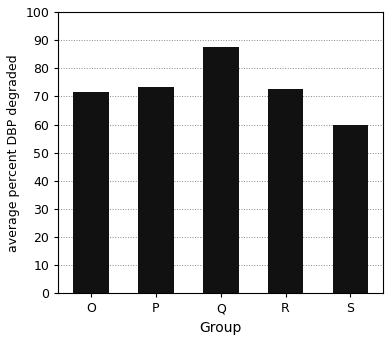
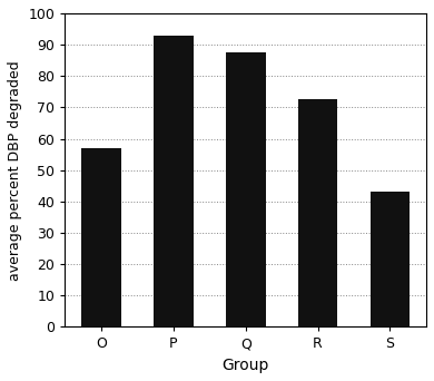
O: 71.5 -> 57.0
P: 73.5 -> 93.0
S: 60.0 -> 43.0
